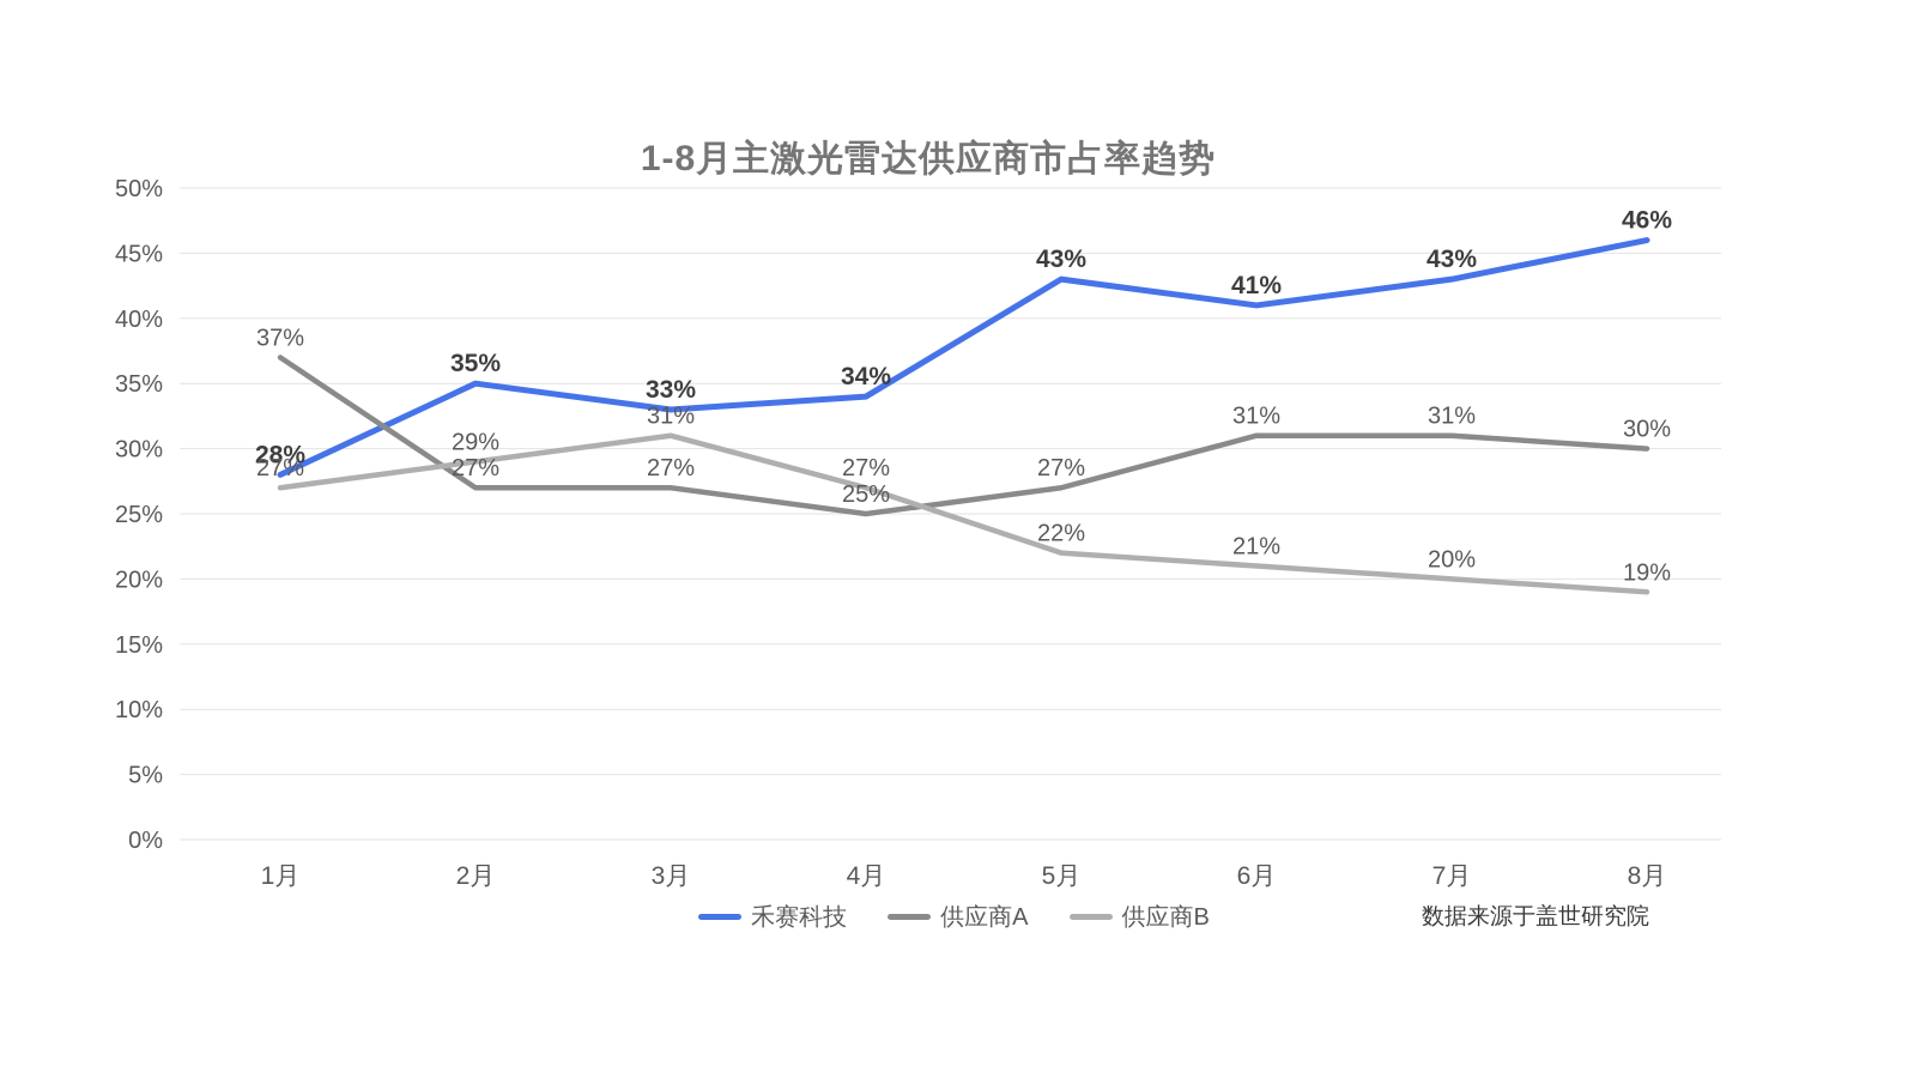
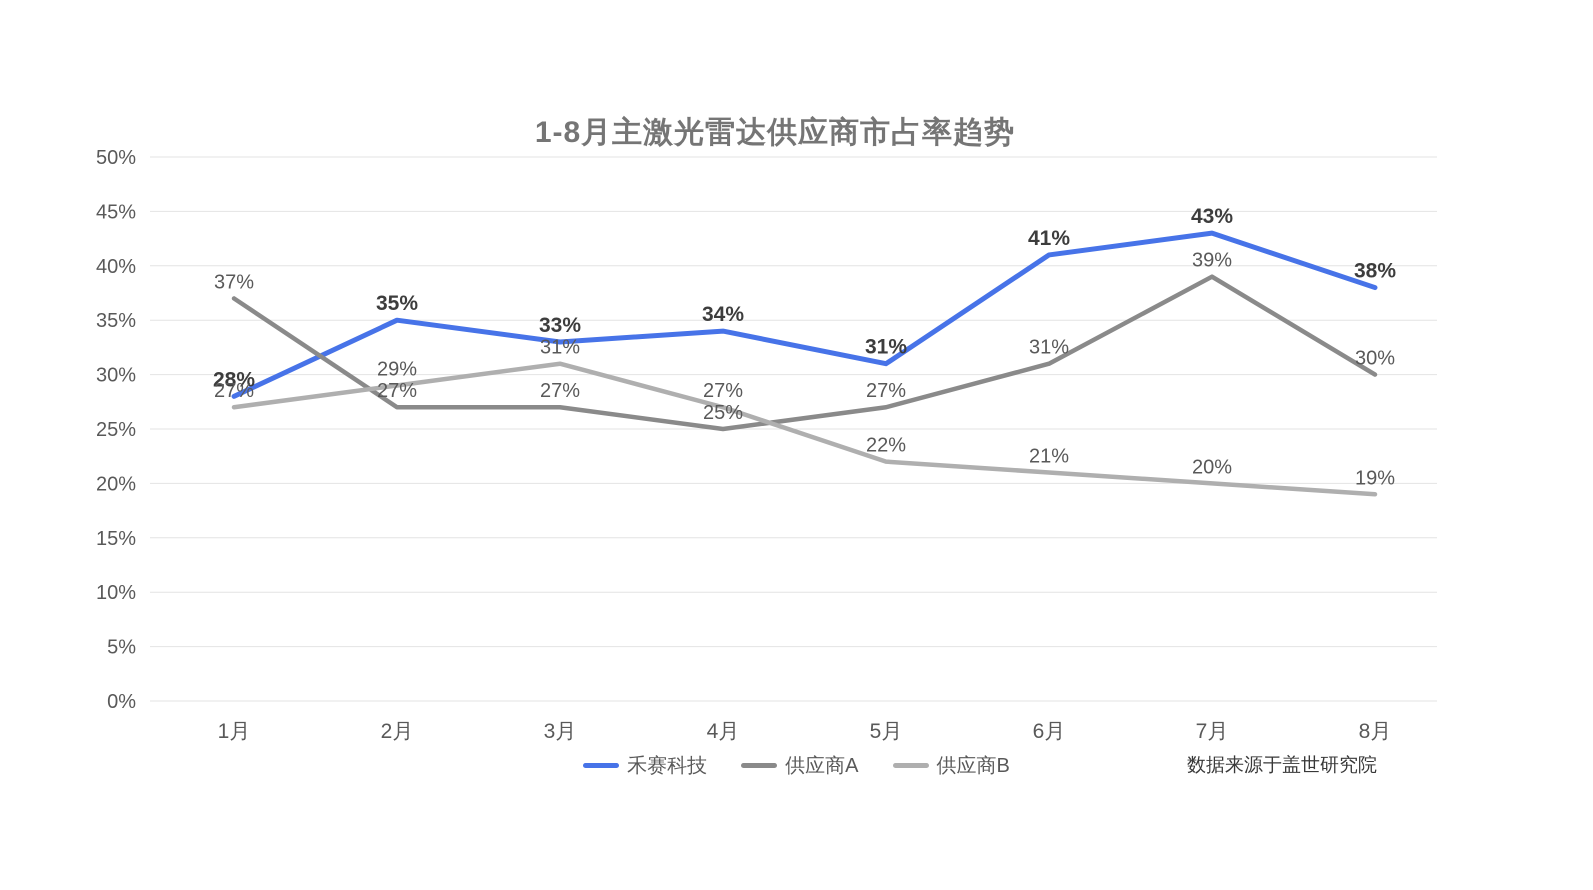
禾赛科技/5月: 43% -> 31%
供应商A/7月: 31% -> 39%
禾赛科技/8月: 46% -> 38%
